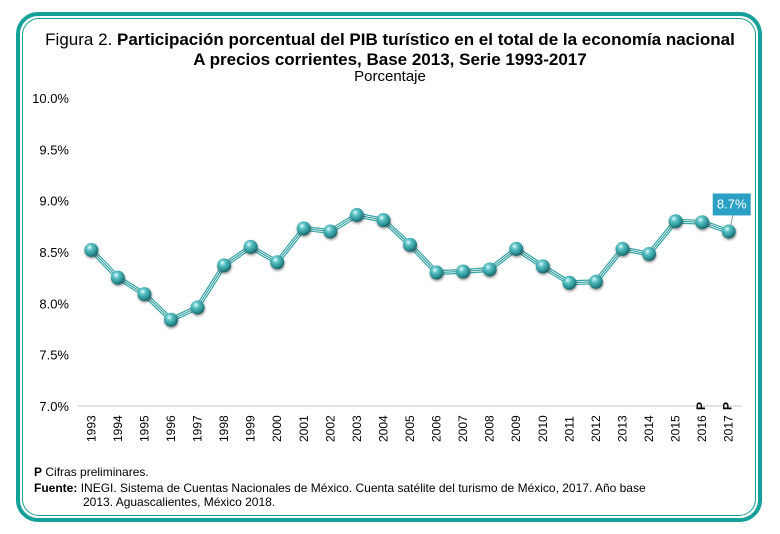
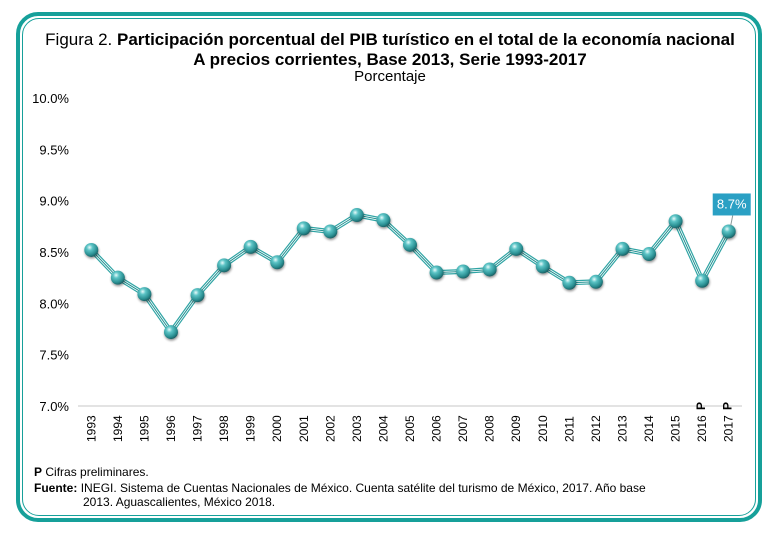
1996: 7.84% -> 7.72%
1997: 7.96% -> 8.08%
2016: 8.79% -> 8.22%
